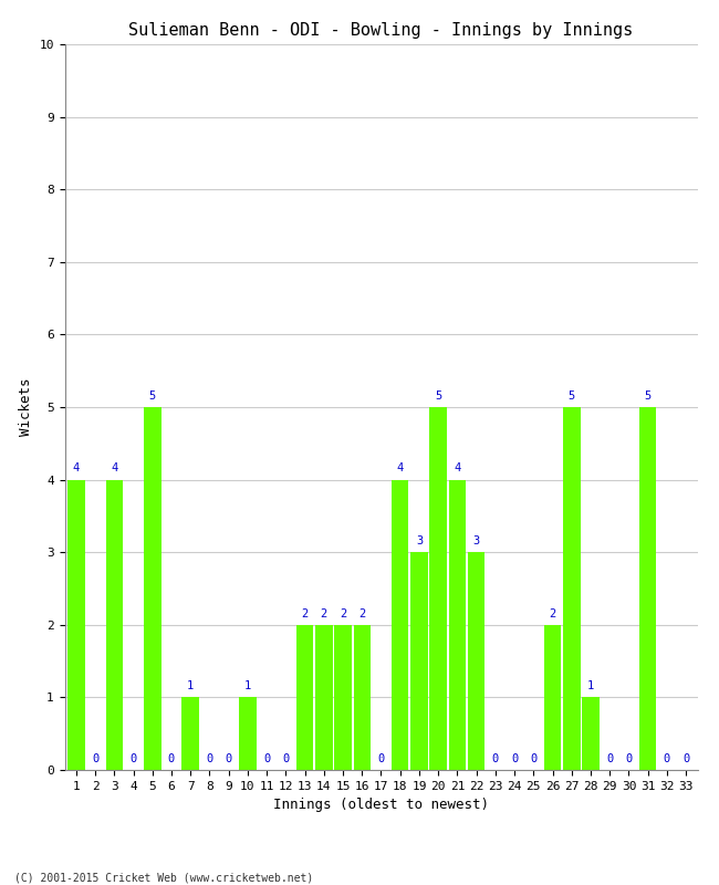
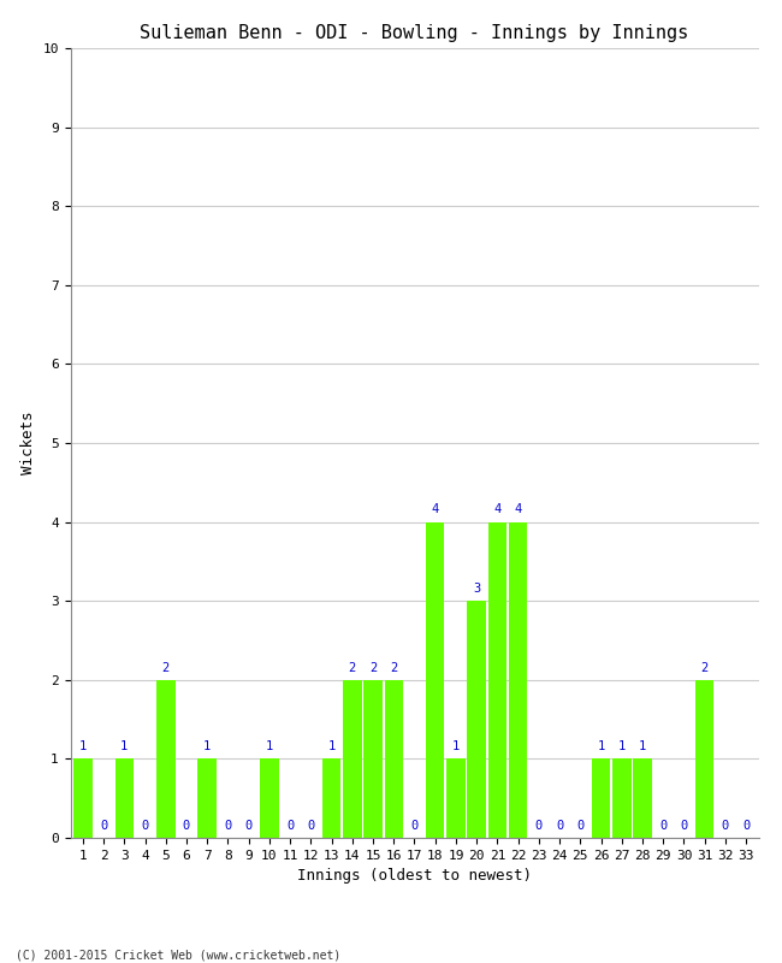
1: 4 -> 1
3: 4 -> 1
5: 5 -> 2
13: 2 -> 1
19: 3 -> 1
20: 5 -> 3
22: 3 -> 4
26: 2 -> 1
27: 5 -> 1
31: 5 -> 2
